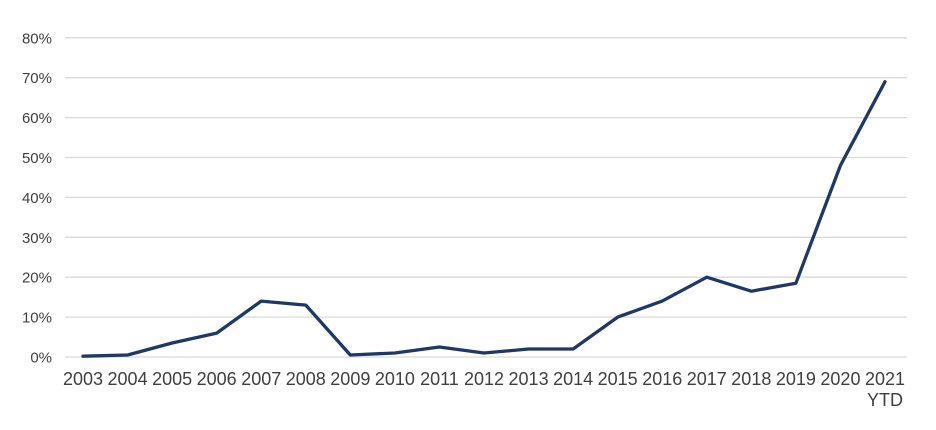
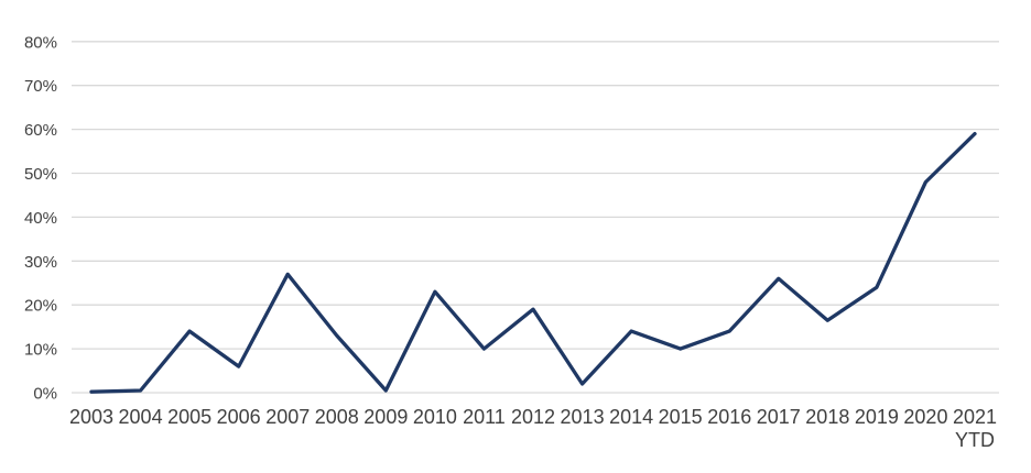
2005: 4% -> 14%
2007: 14% -> 27%
2010: 1% -> 23%
2011: 2% -> 10%
2012: 1% -> 19%
2014: 2% -> 14%
2017: 20% -> 26%
2019: 18% -> 24%
2021 YTD: 69% -> 59%
